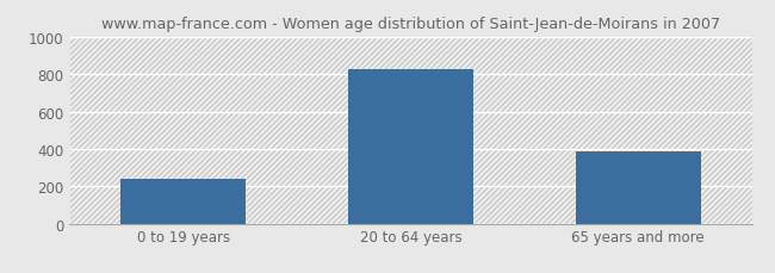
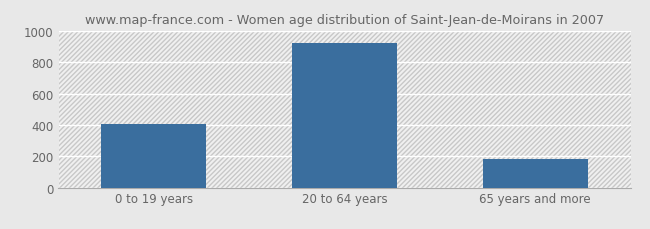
0 to 19 years: 240 -> 410
20 to 64 years: 830 -> 920
65 years and more: 390 -> 180
